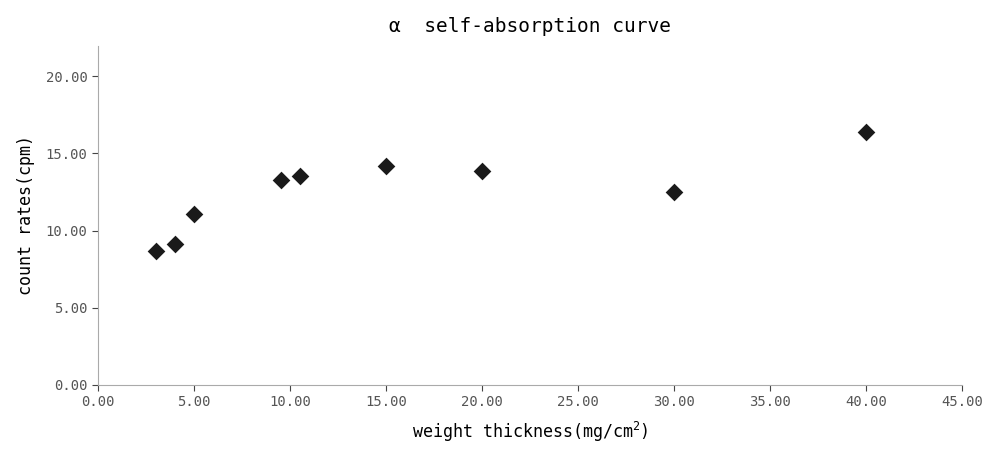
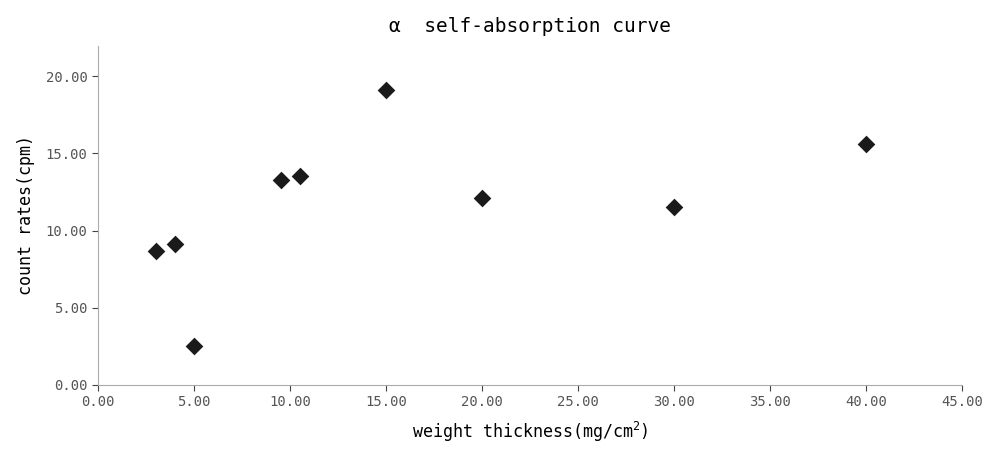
5.00: 11.1 -> 2.5
15.00: 14.2 -> 19.1
20.00: 13.8 -> 12.1
30.00: 12.5 -> 11.5
40.00: 16.4 -> 15.6
